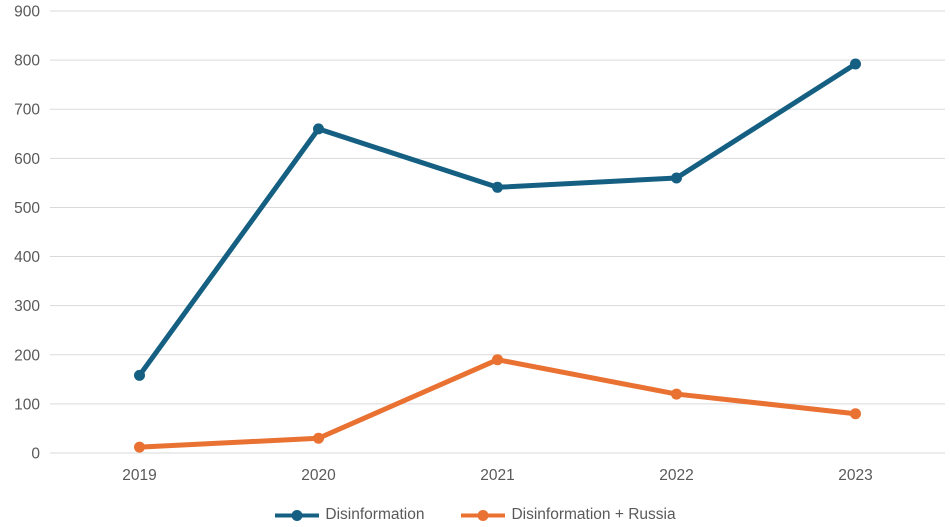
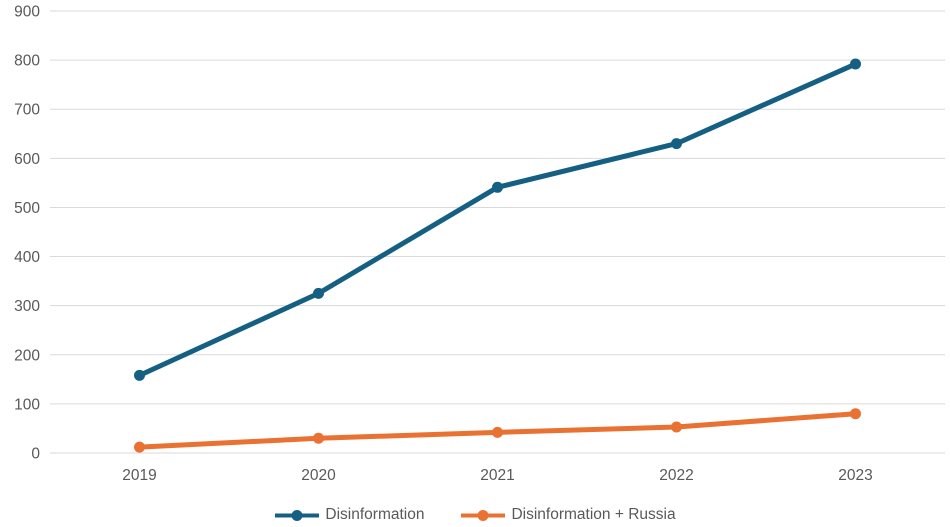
Disinformation/2020: 660 -> 320
Disinformation + Russia/2021: 190 -> 40
Disinformation/2022: 560 -> 630
Disinformation + Russia/2022: 120 -> 50
